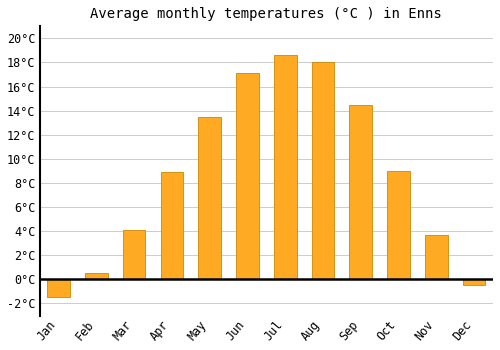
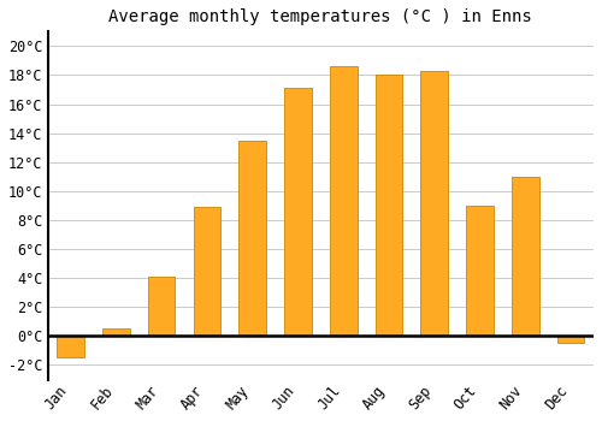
Sep: 14.5°C -> 18.3°C
Nov: 3.7°C -> 11.0°C
